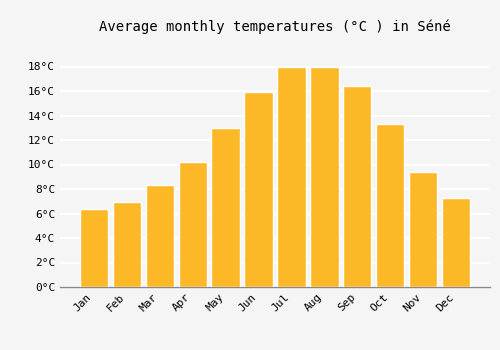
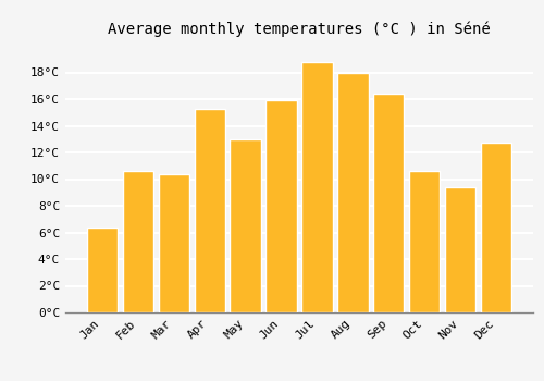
Feb: 6.9°C -> 10.6°C
Mar: 8.3°C -> 10.4°C
Apr: 10.2°C -> 15.3°C
Jul: 18.0°C -> 18.8°C
Oct: 13.3°C -> 10.6°C
Dec: 7.3°C -> 12.7°C
